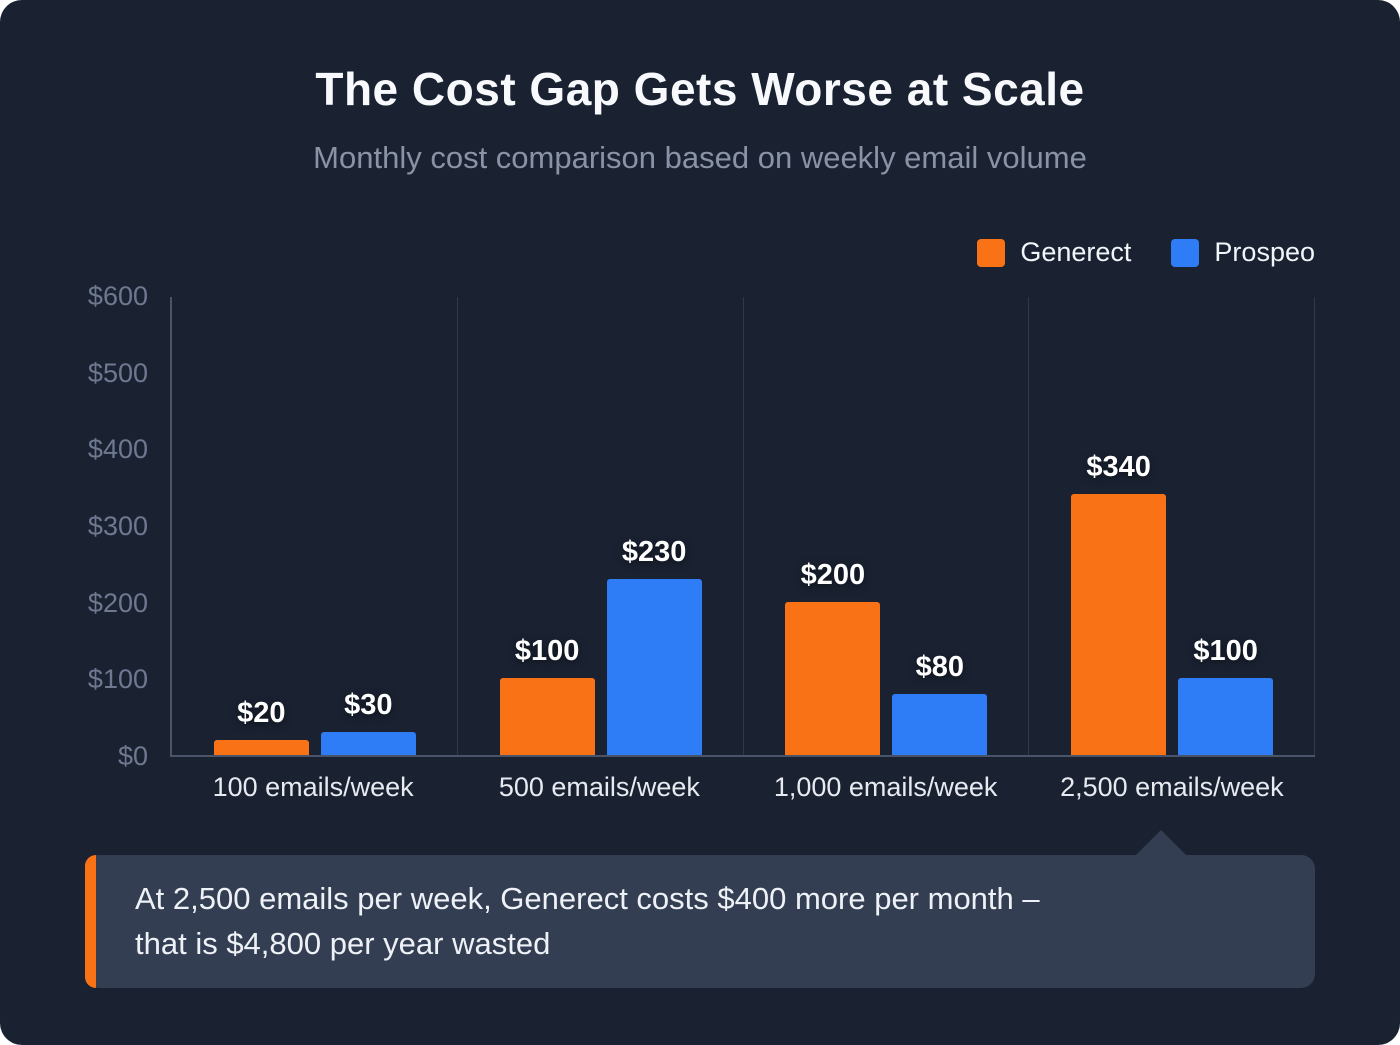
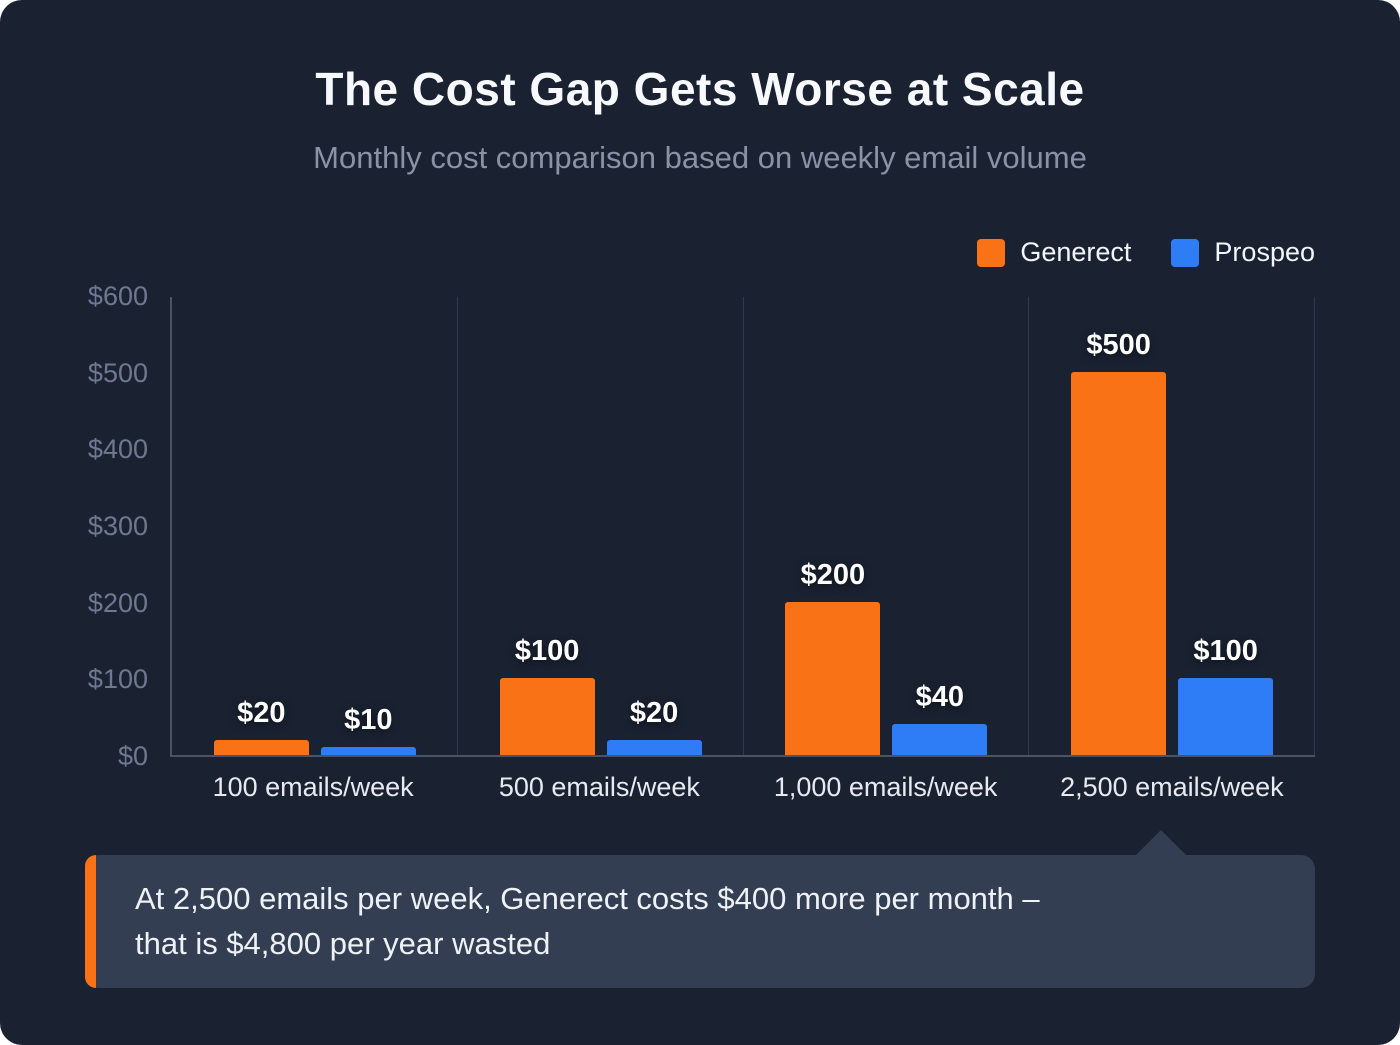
Prospeo/100 emails/week: $30 -> $10
Prospeo/500 emails/week: $230 -> $20
Prospeo/1,000 emails/week: $80 -> $40
Generect/2,500 emails/week: $340 -> $500
